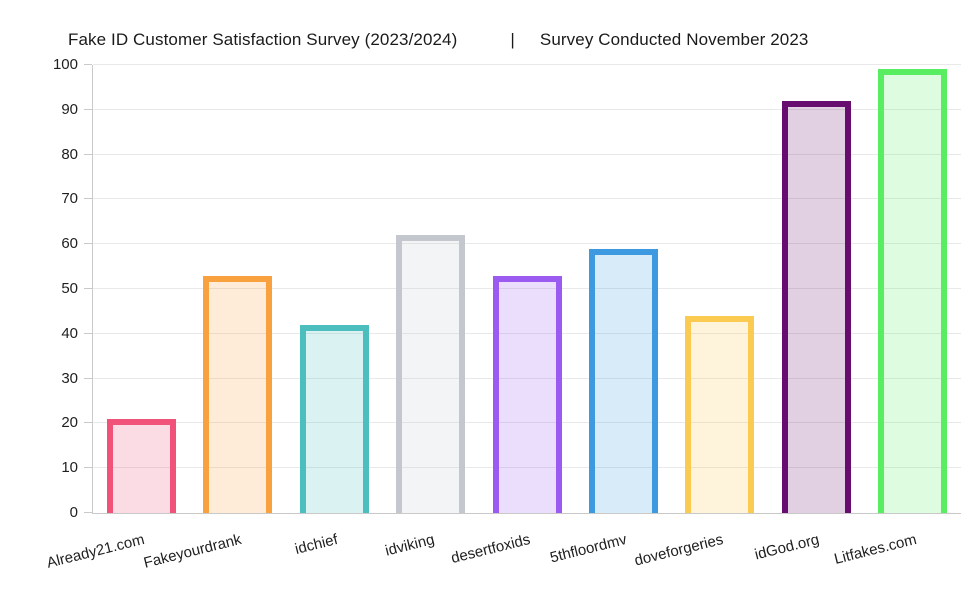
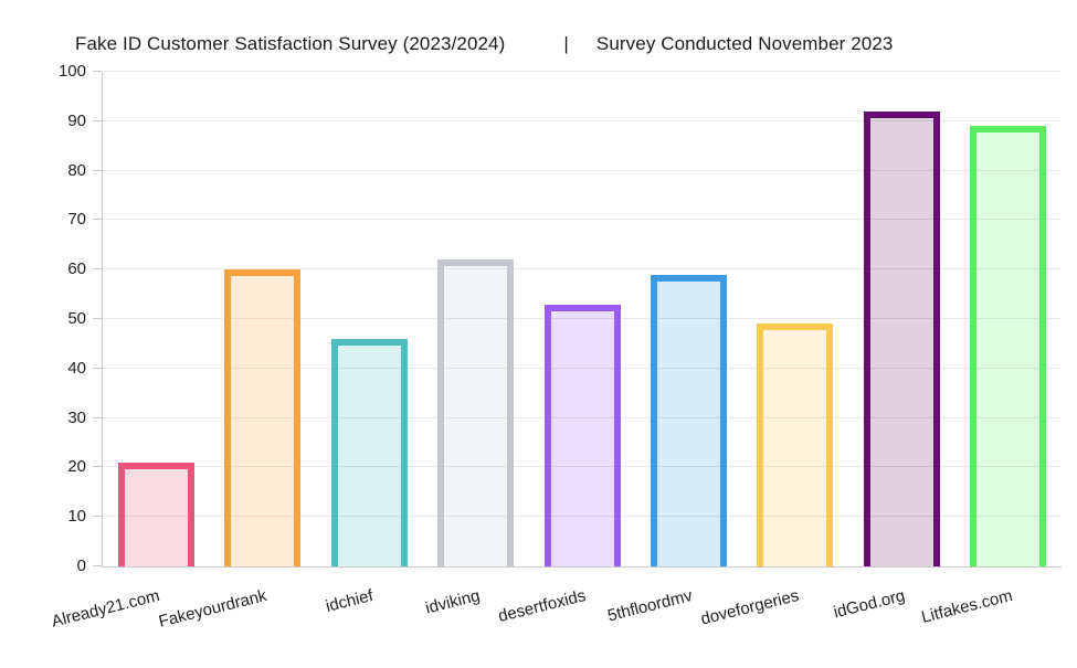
Fakeyourdrank: 53 -> 60
idchief: 42 -> 46
doveforgeries: 44 -> 49
Litfakes.com: 99 -> 89
